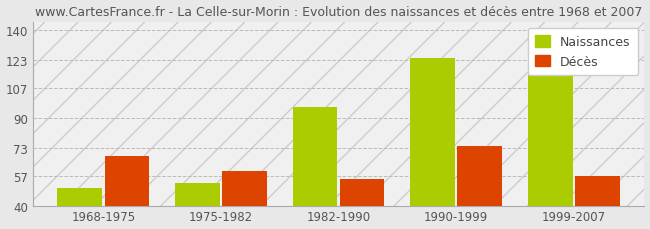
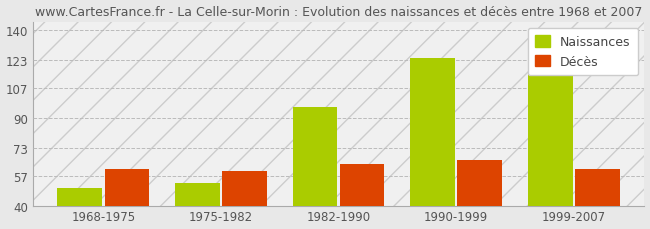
Décès/1968-1975: 68 -> 61
Décès/1982-1990: 55 -> 64
Décès/1990-1999: 74 -> 66
Décès/1999-2007: 57 -> 61
